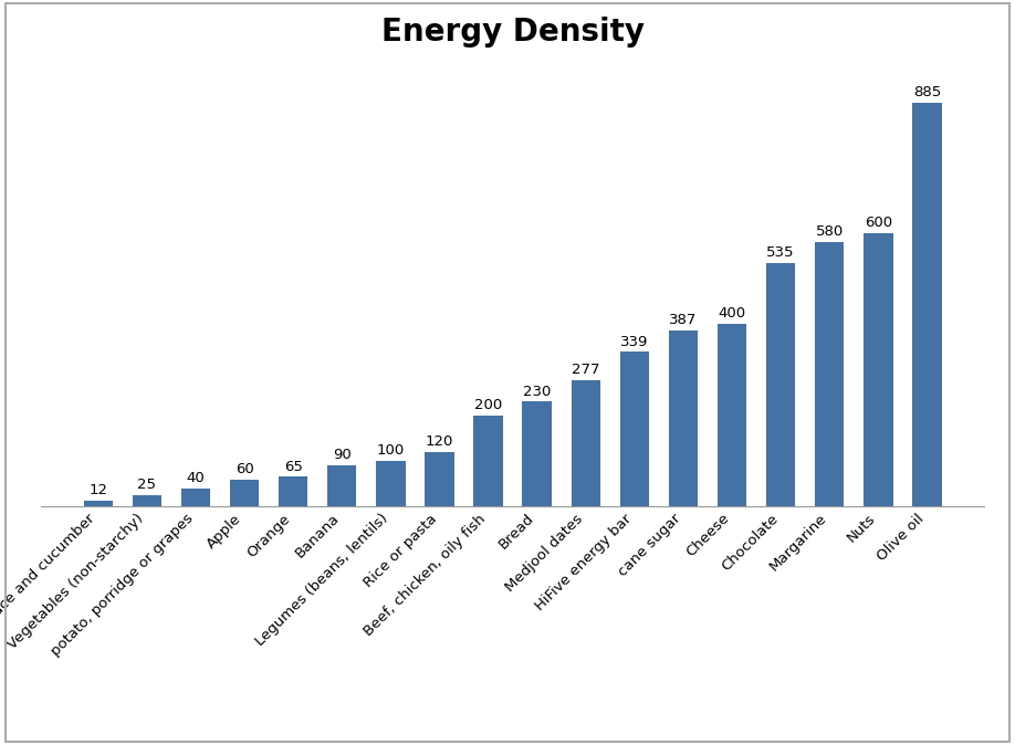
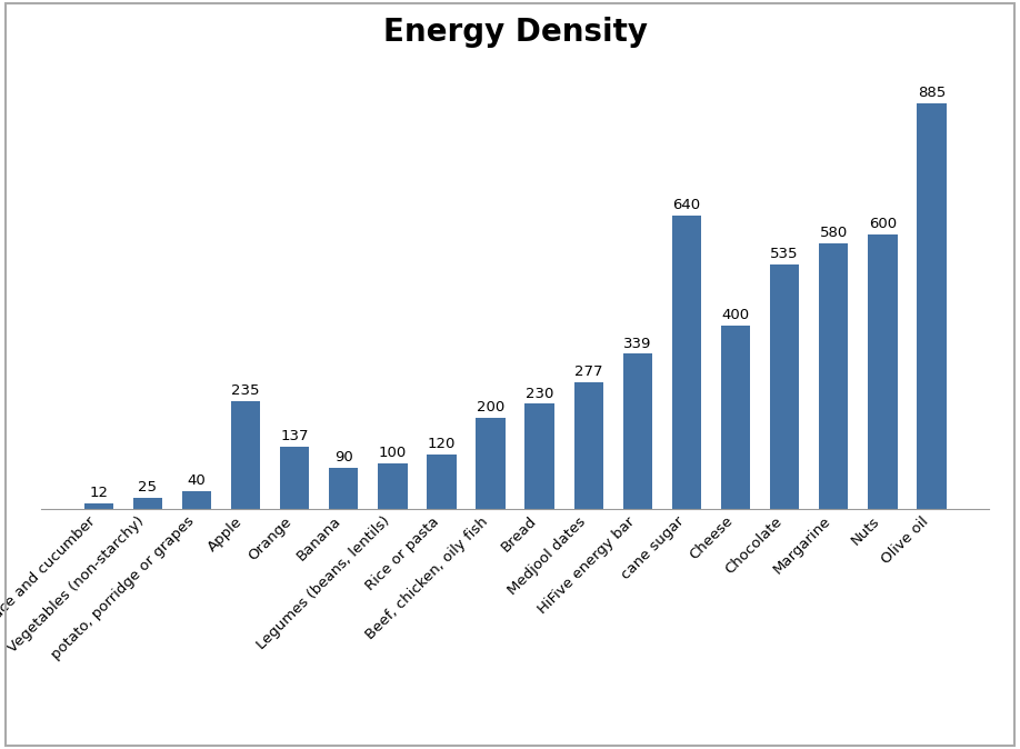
Apple: 60 -> 235
Orange: 65 -> 137
cane sugar: 387 -> 640
